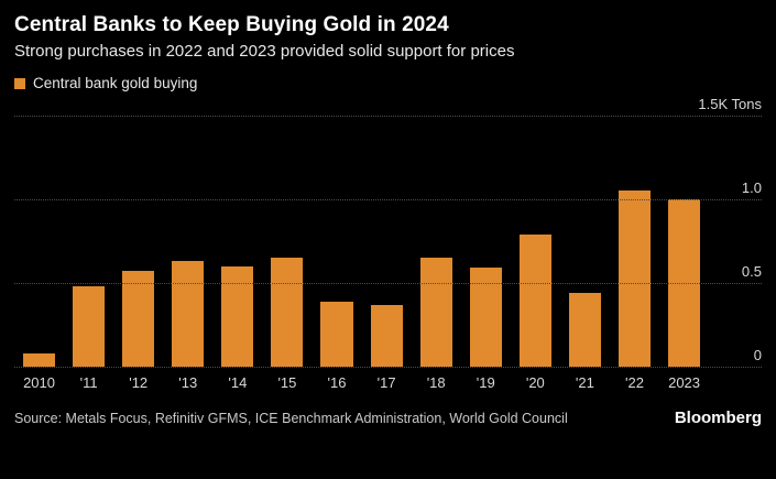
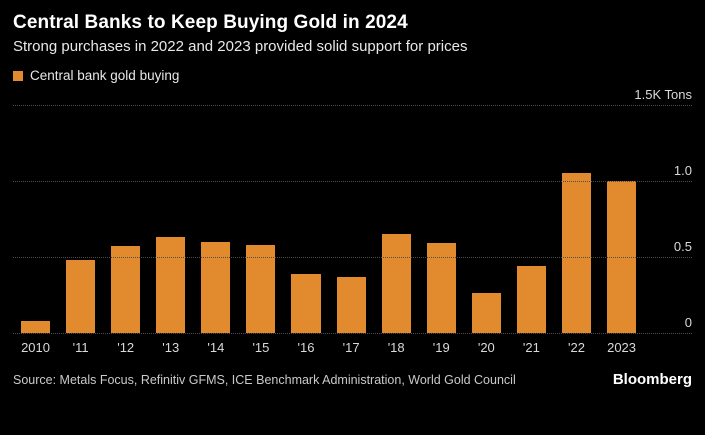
'15: 0.65 -> 0.58
'20: 0.79 -> 0.26
